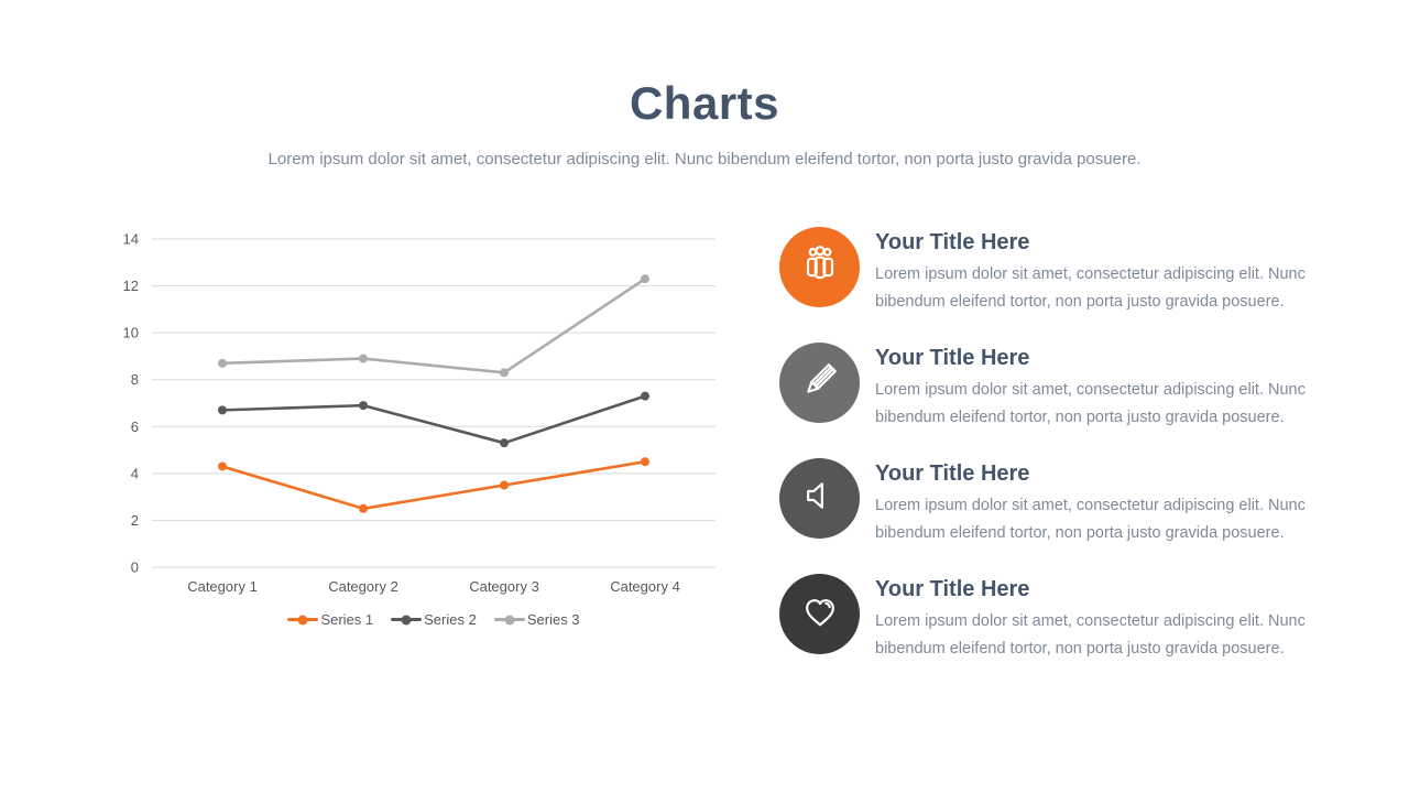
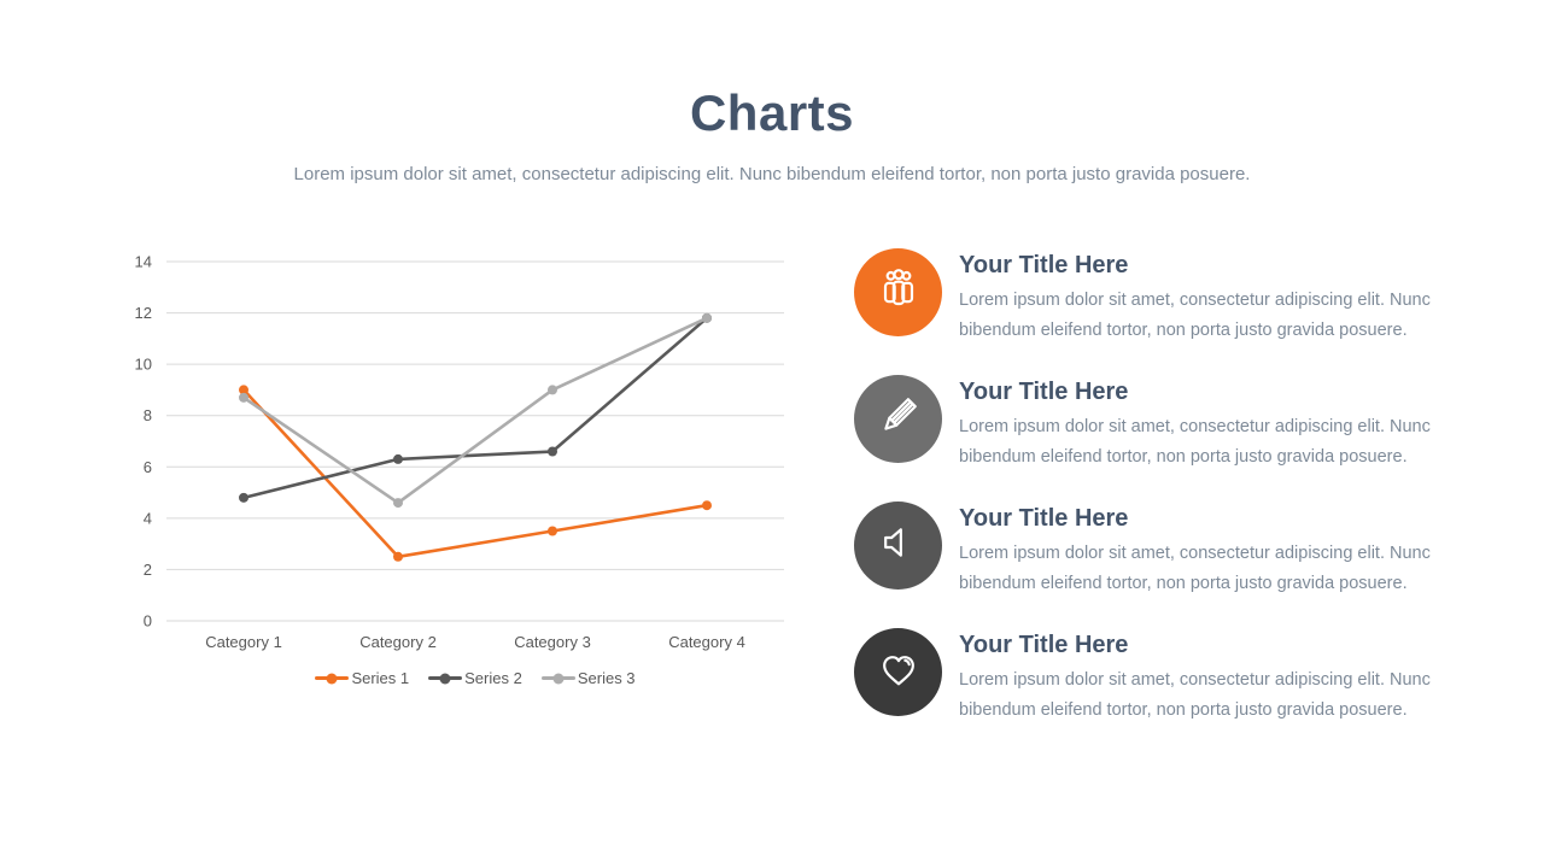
Series 1/Category 1: 4.3 -> 9.0
Series 2/Category 1: 6.7 -> 4.8
Series 2/Category 2: 6.9 -> 6.3
Series 3/Category 2: 8.9 -> 4.6
Series 2/Category 3: 5.3 -> 6.6
Series 3/Category 3: 8.3 -> 9.0
Series 2/Category 4: 7.3 -> 11.8
Series 3/Category 4: 12.3 -> 11.8
